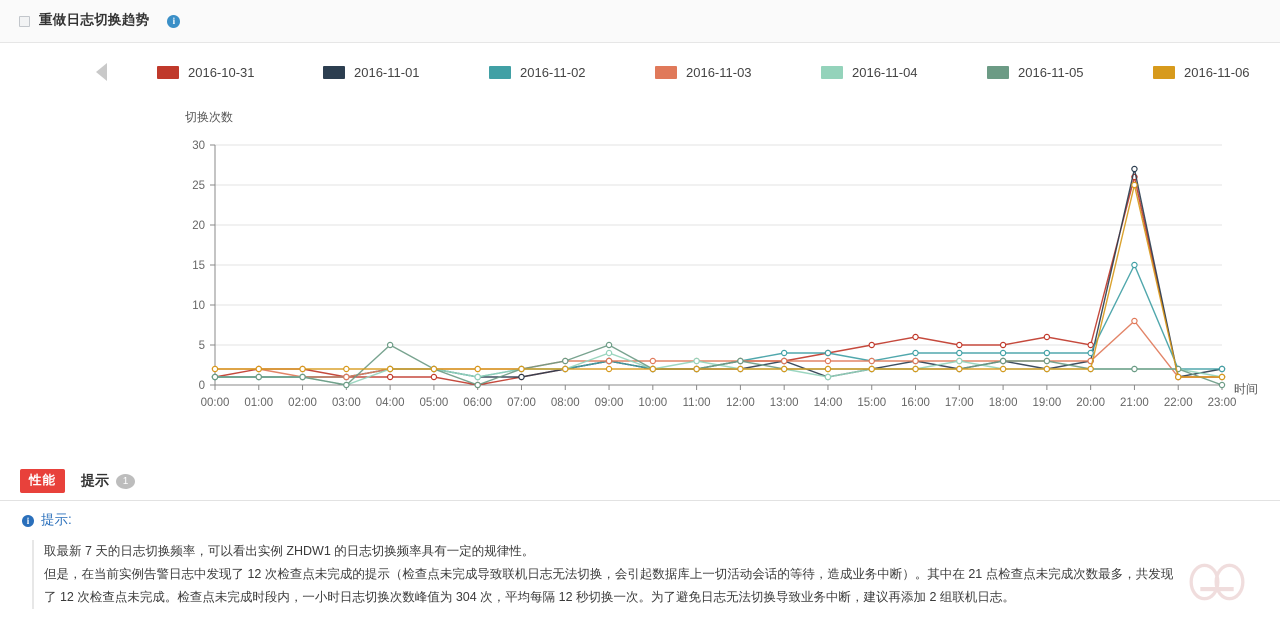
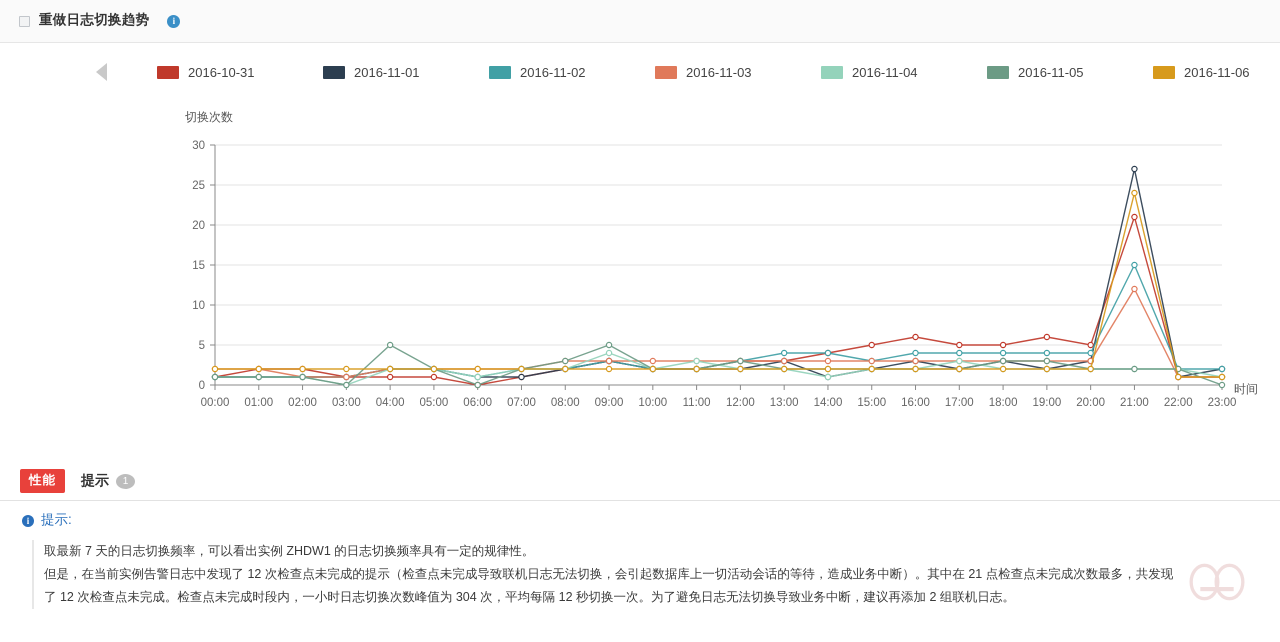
2016-10-31/21:00: 26 -> 21
2016-11-03/21:00: 8 -> 12
2016-11-06/21:00: 25 -> 24
